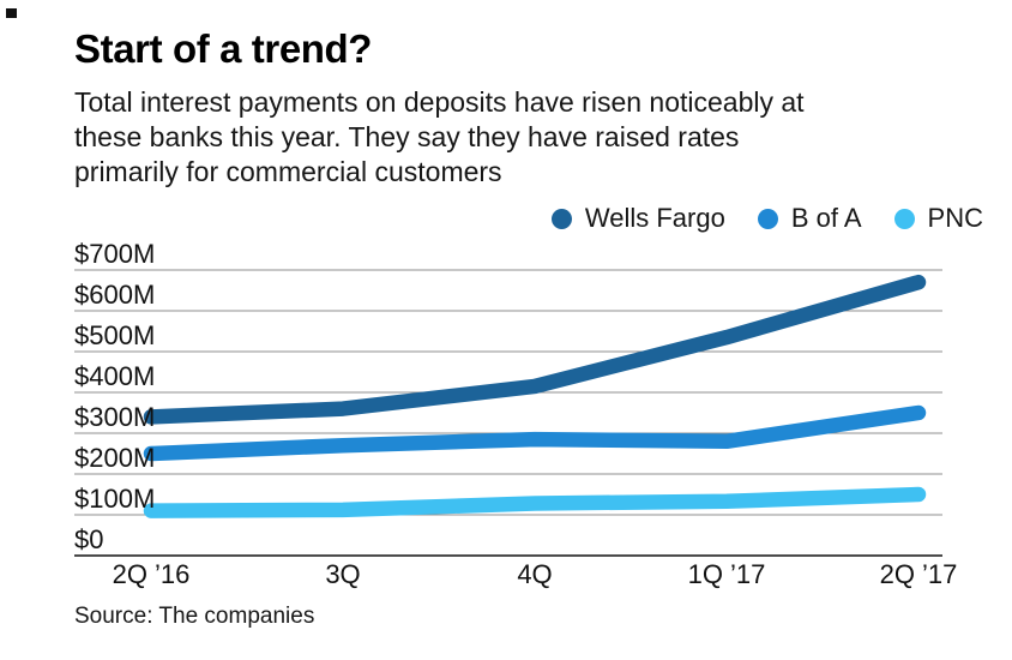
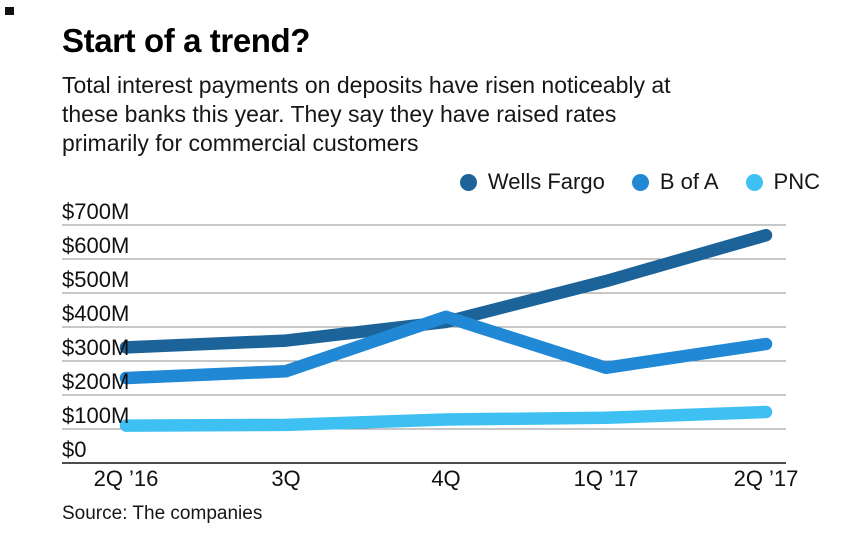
B of A/4Q: $280M -> $430M
